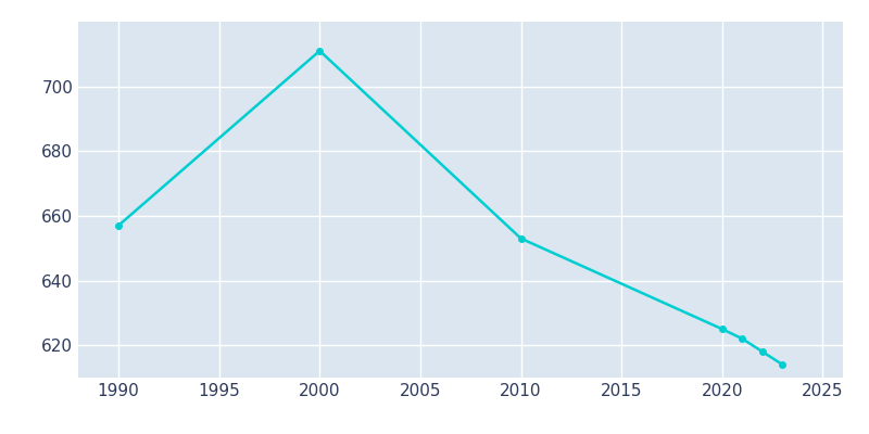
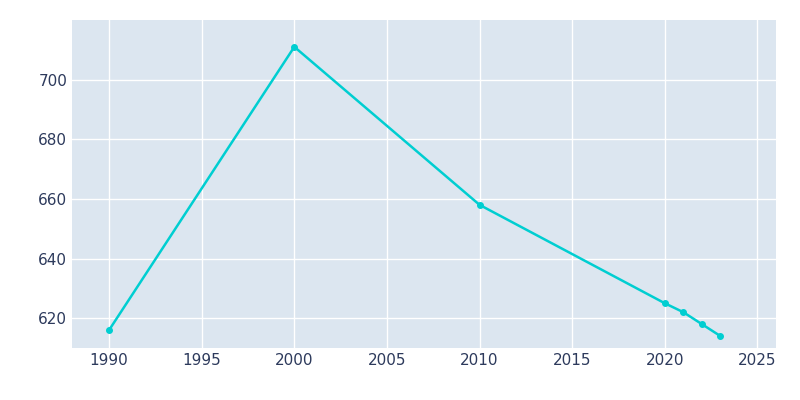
1990: 657 -> 616
2010: 653 -> 658
